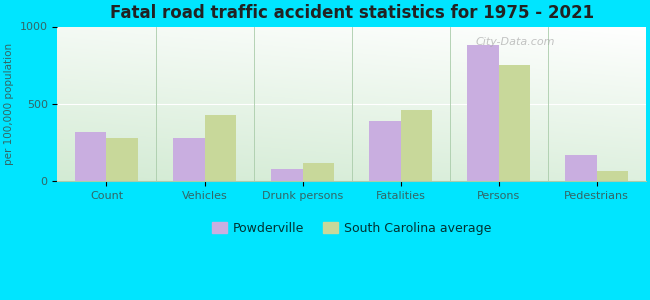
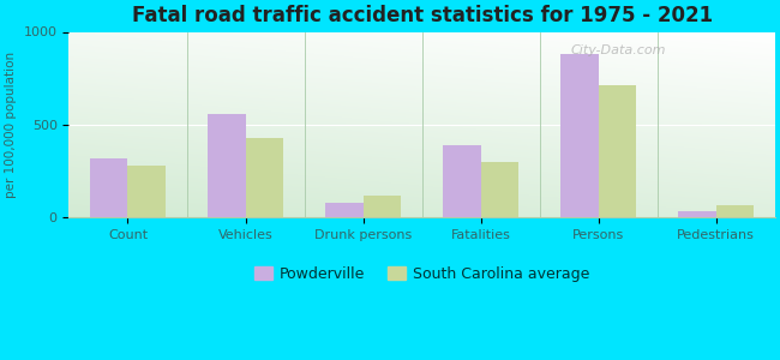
Powderville/Vehicles: 280 -> 560
South Carolina average/Fatalities: 460 -> 300
South Carolina average/Persons: 750 -> 710
Powderville/Pedestrians: 170 -> 40
